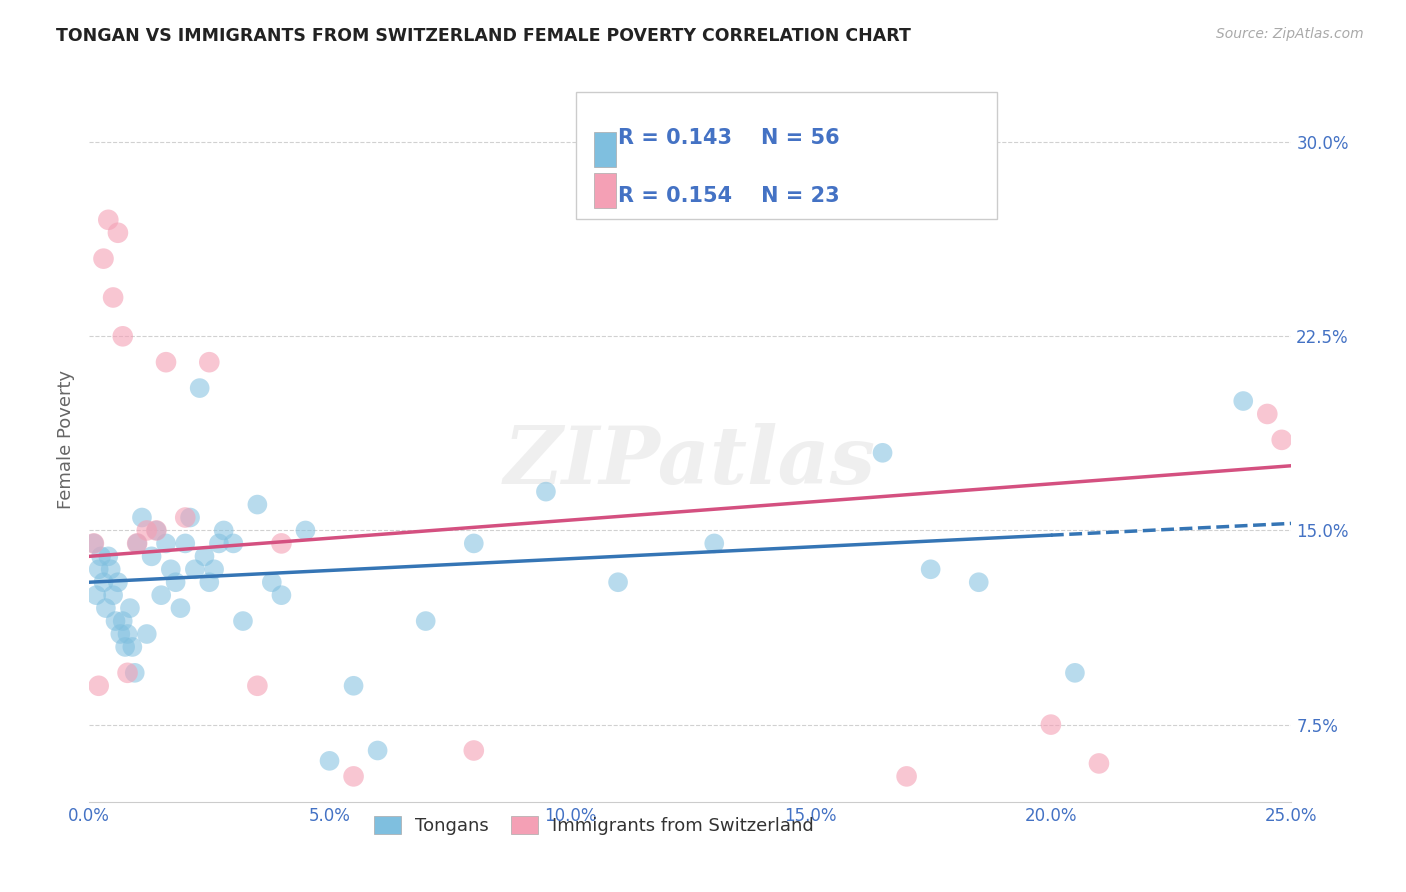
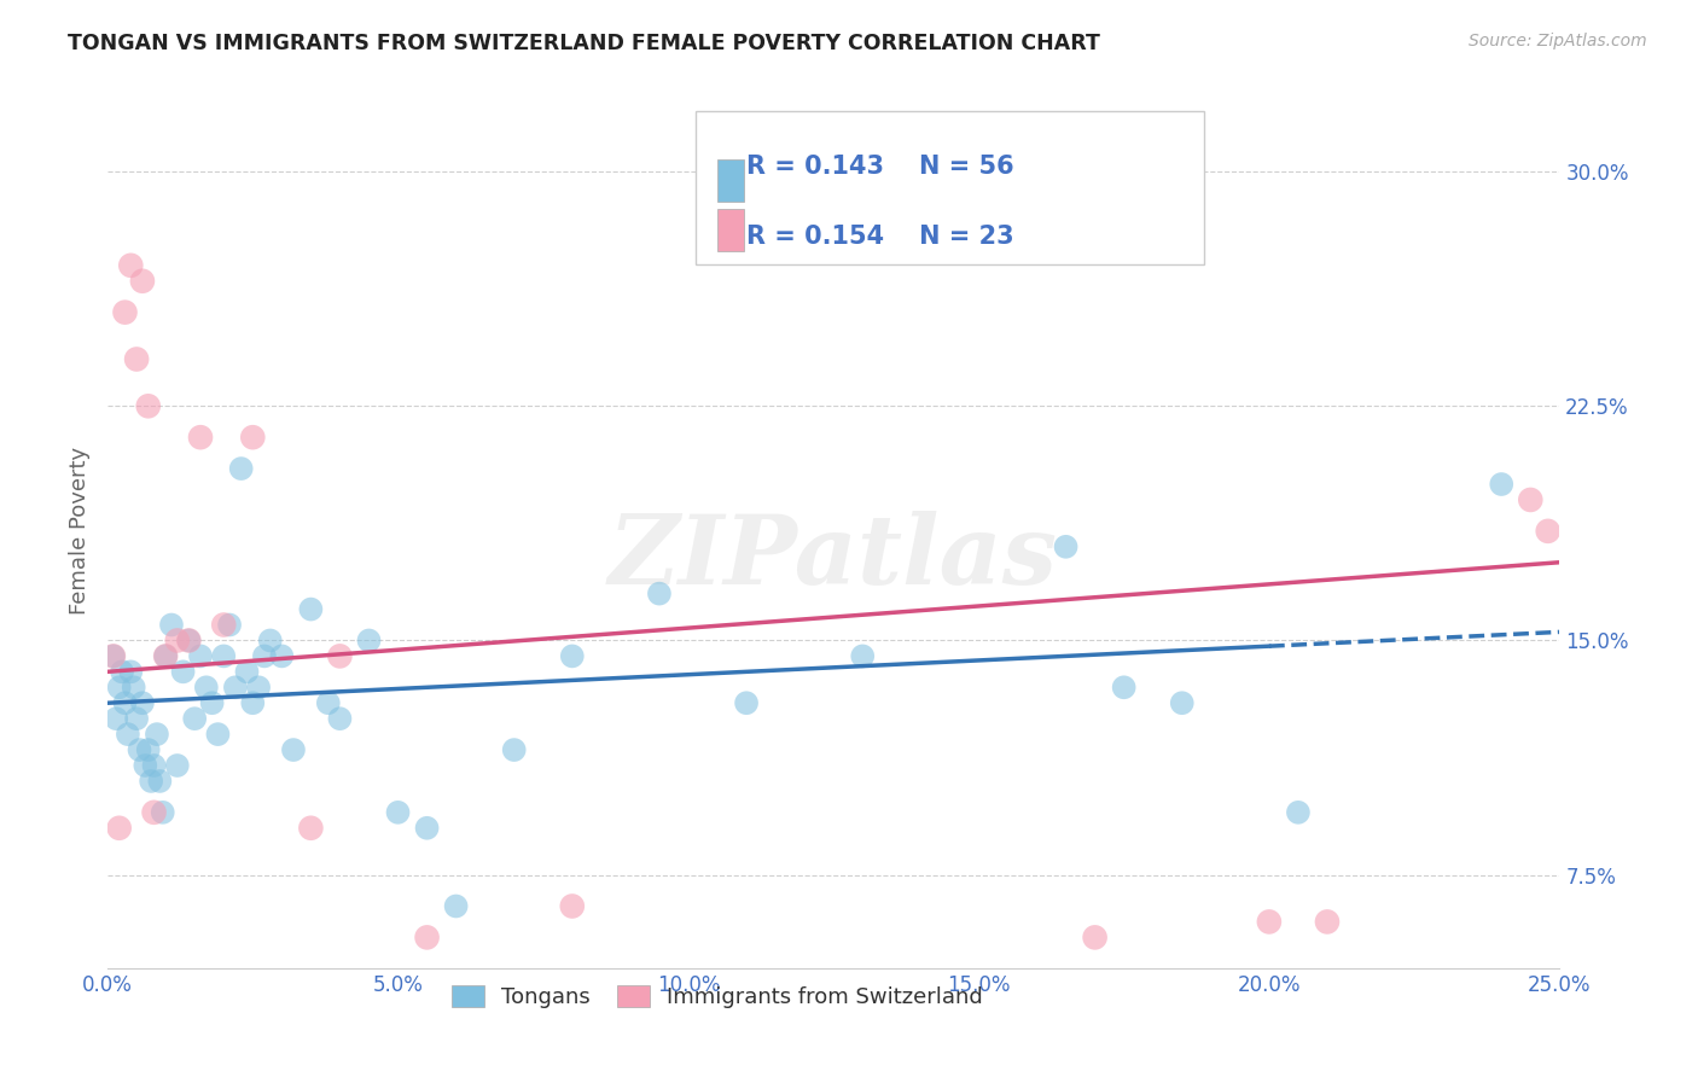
Tongans/5.0%: 6.1% -> 9.5%
Immigrants from Switzerland/20.0%: 7.5% -> 6.0%
